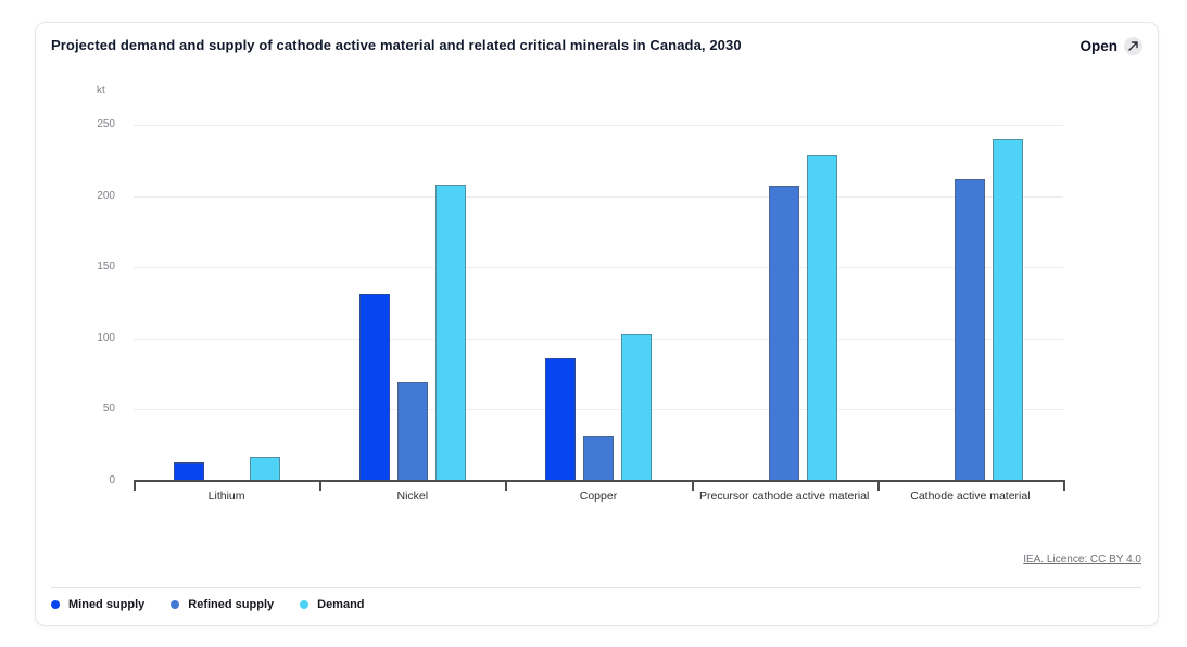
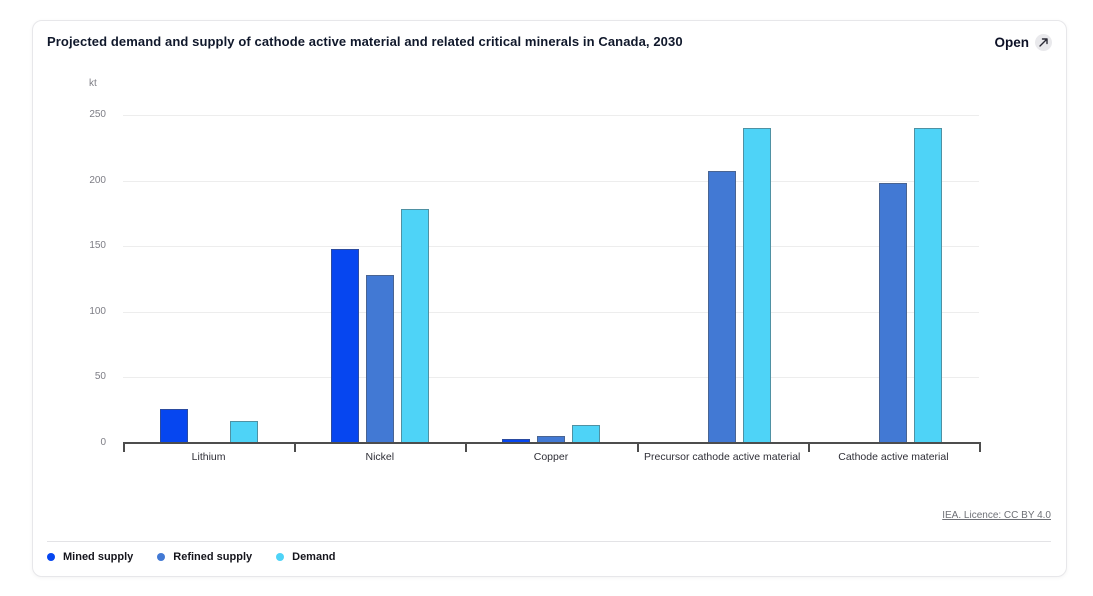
Mined supply/Lithium: 13 -> 26
Mined supply/Nickel: 131 -> 148
Refined supply/Nickel: 69 -> 128
Demand/Nickel: 208 -> 178
Mined supply/Copper: 86 -> 3
Refined supply/Copper: 31 -> 5
Demand/Copper: 103 -> 14
Demand/Precursor cathode active material: 229 -> 240
Refined supply/Cathode active material: 212 -> 198
